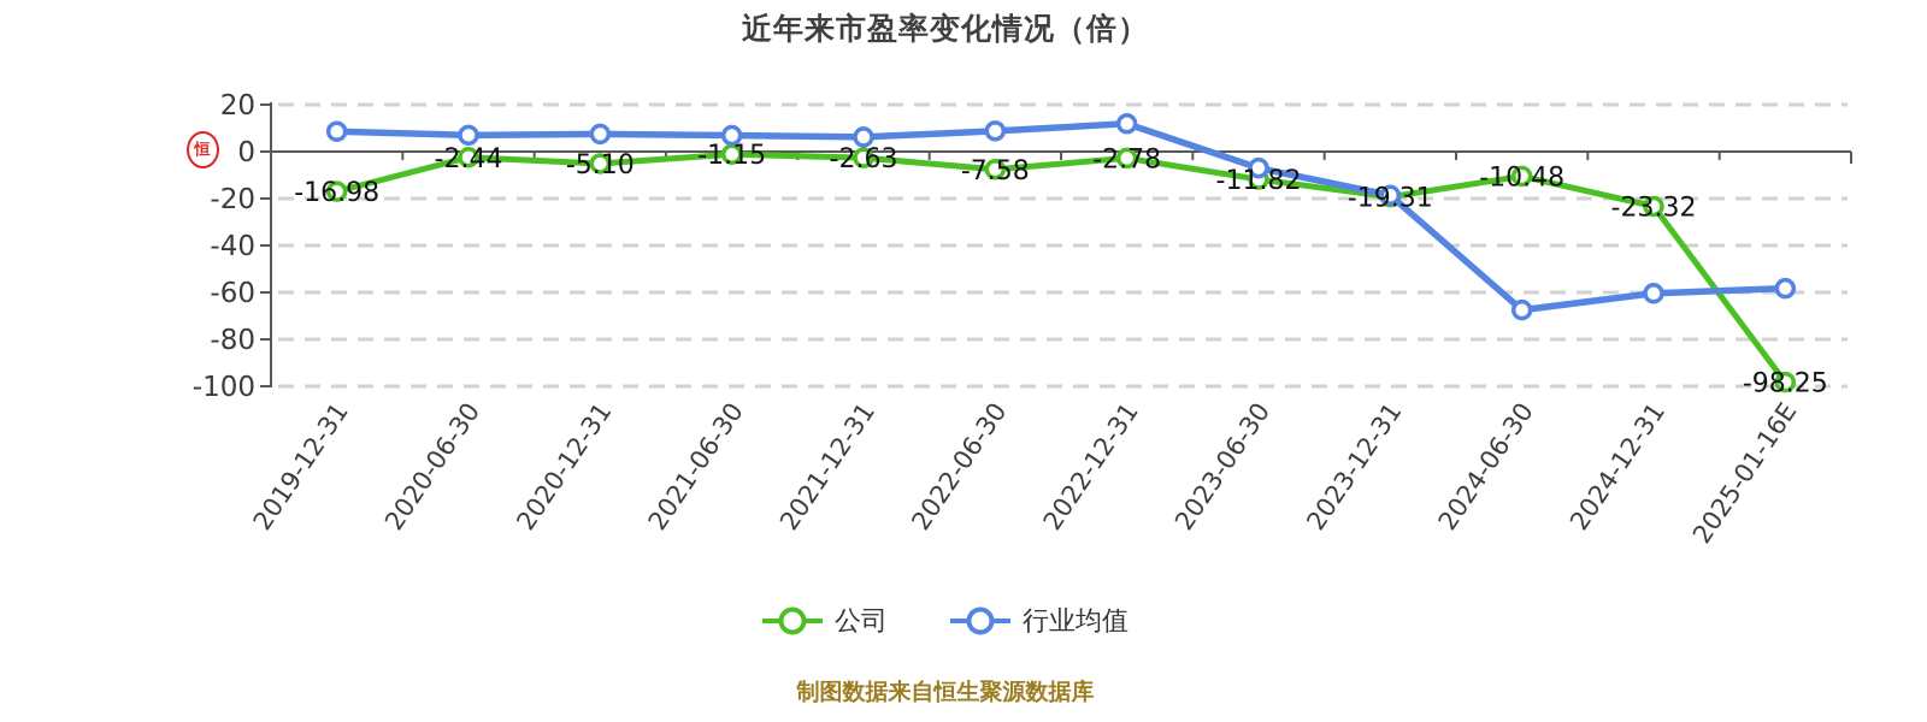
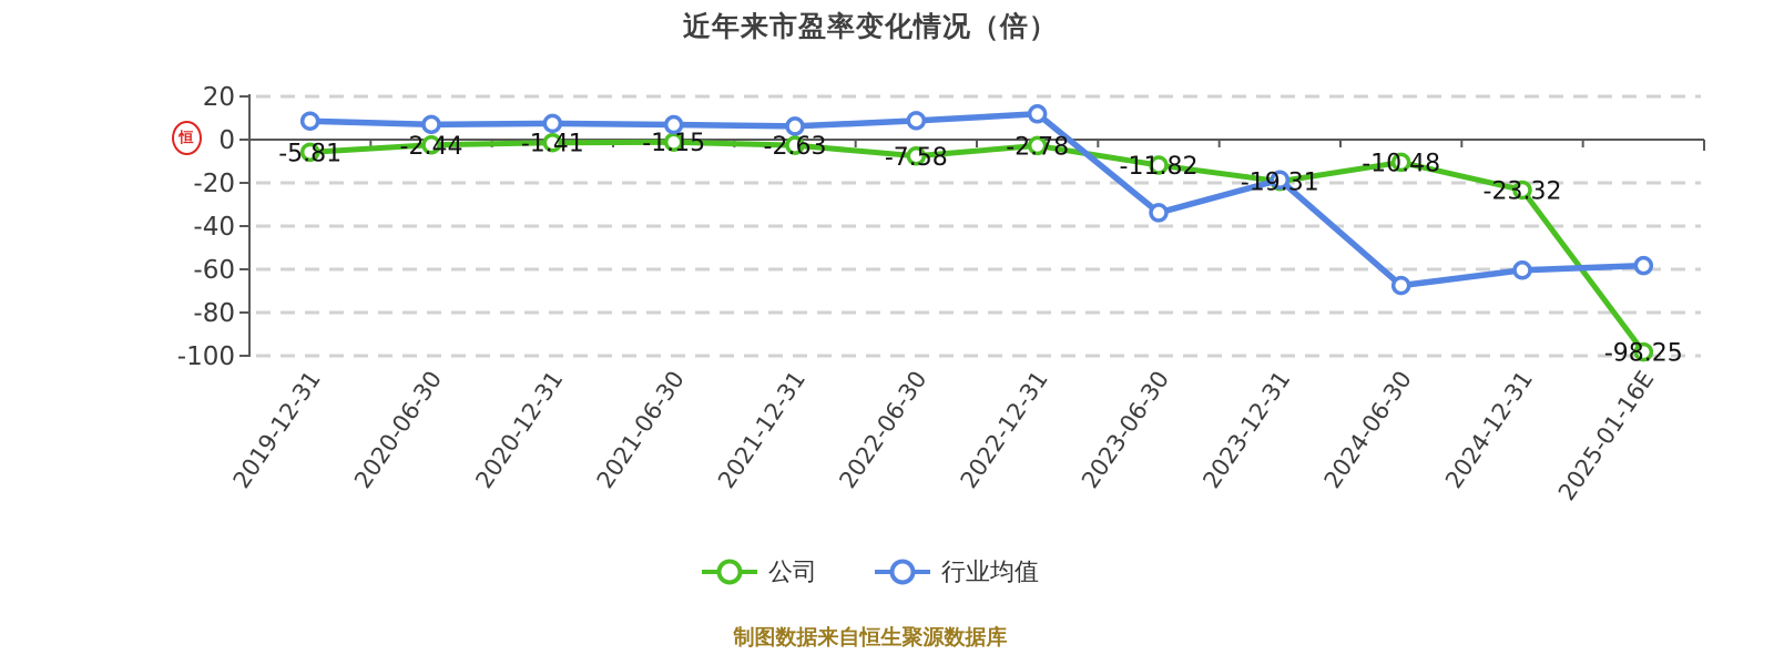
公司/2019-12-31: -16.98 -> -5.81
公司/2020-12-31: -5.10 -> -1.41
行业均值/2023-06-30: -7 -> -34
